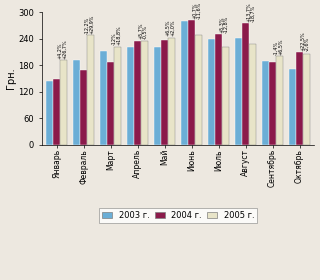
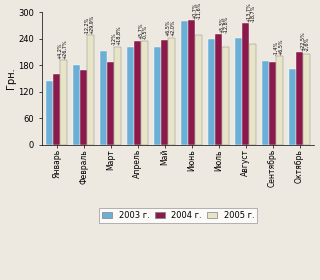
2004 г./Январь: 148 -> 160
2003 г./Февраль: 192 -> 180
